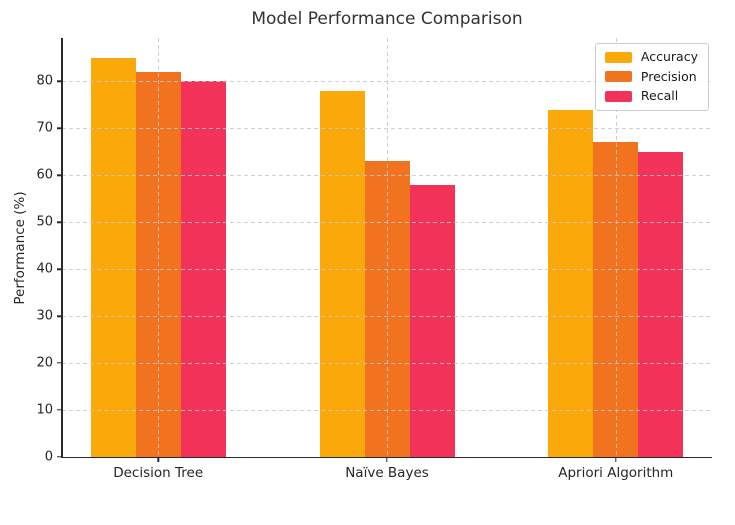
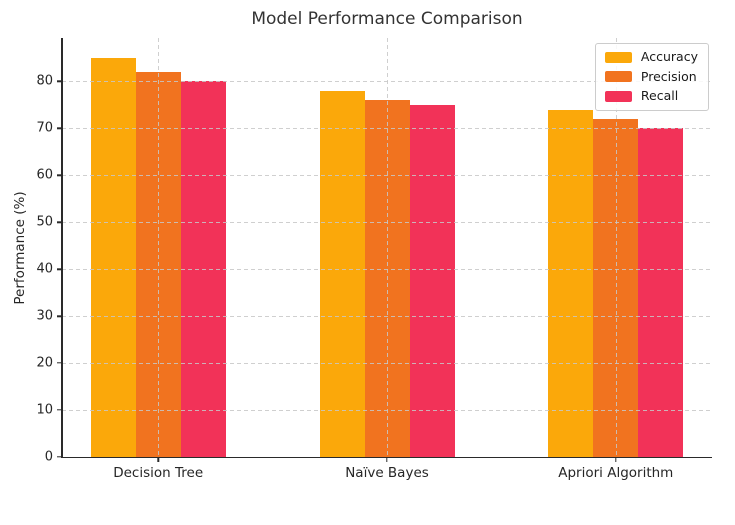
Precision/Naïve Bayes: 63 -> 76
Recall/Naïve Bayes: 58 -> 75
Precision/Apriori Algorithm: 67 -> 72
Recall/Apriori Algorithm: 65 -> 70
